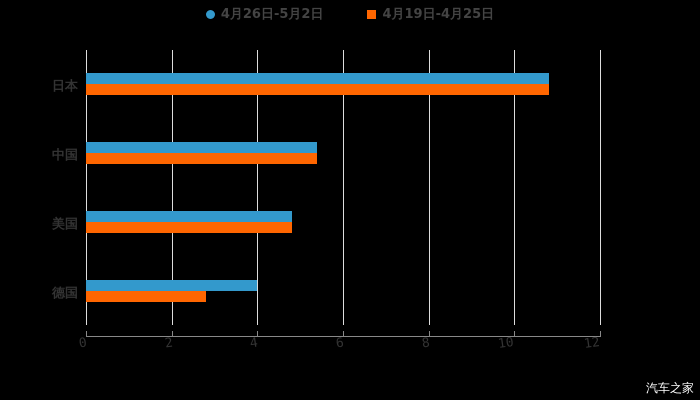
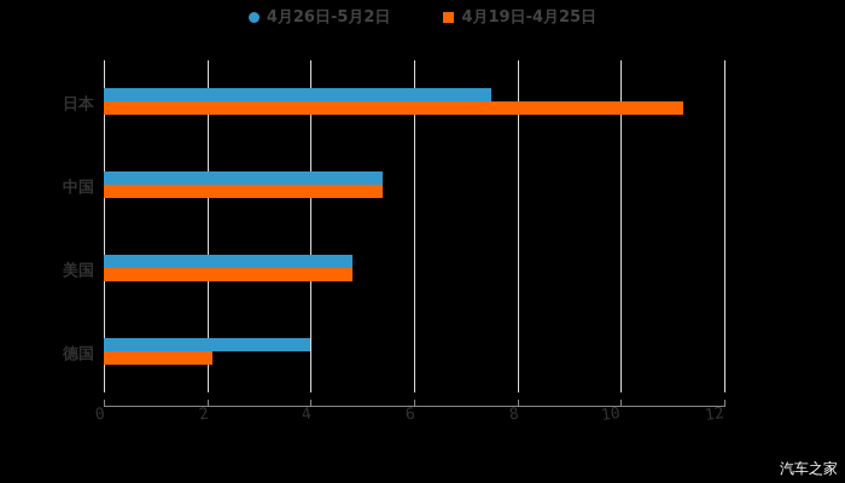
4月26日-5月2日/日本: 10.8 -> 7.5
4月19日-4月25日/日本: 10.8 -> 11.2
4月19日-4月25日/德国: 2.8 -> 2.1
